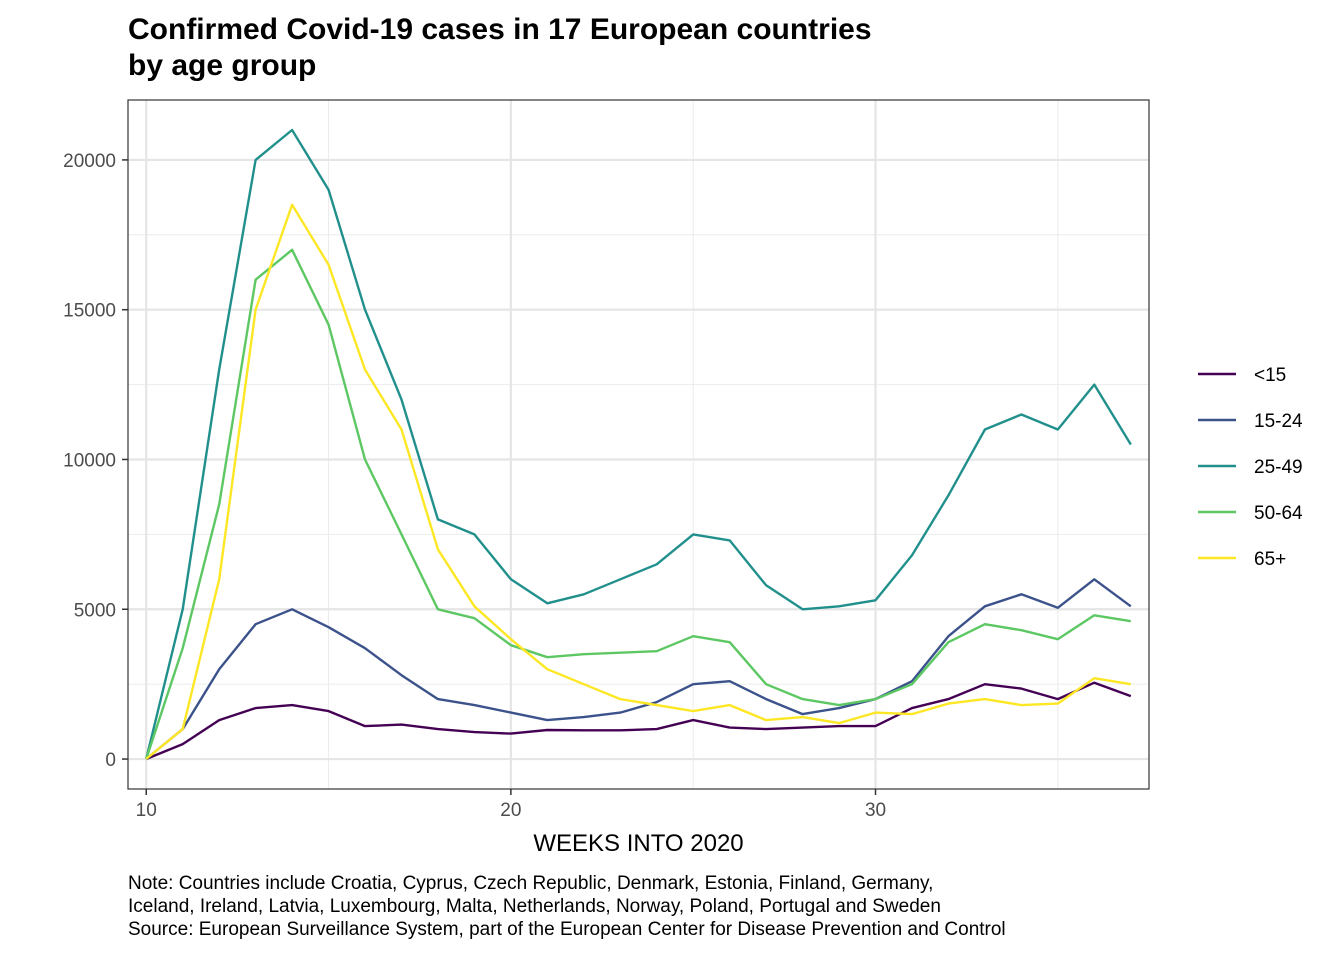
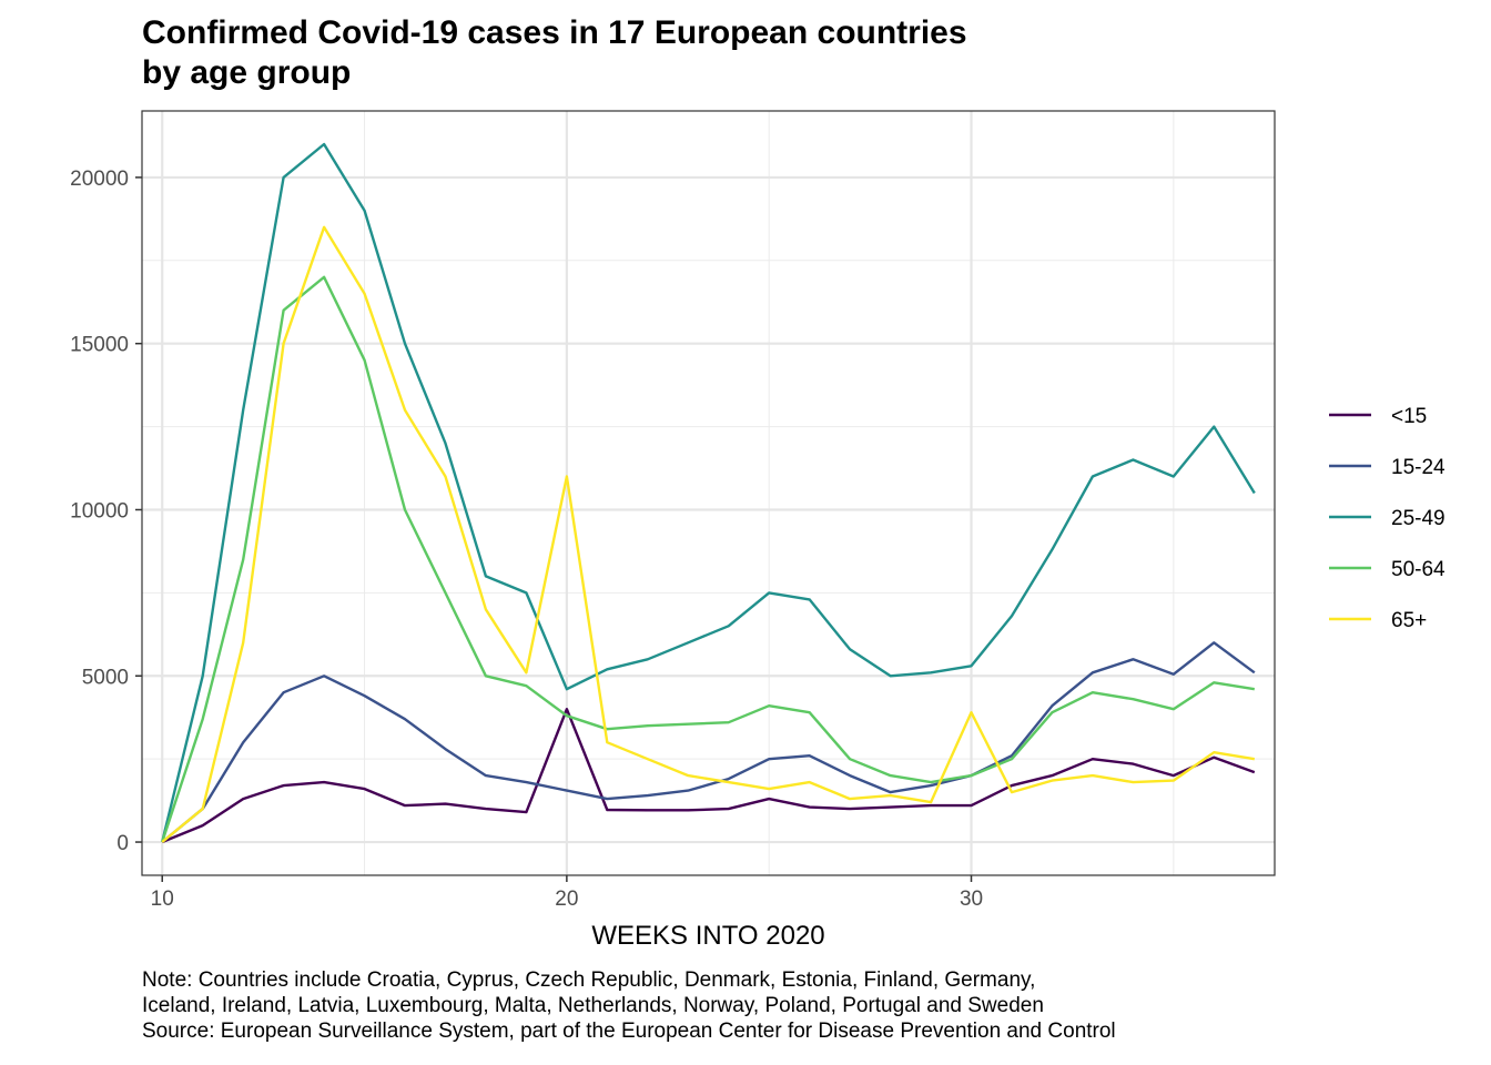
<15/20: 800 -> 4000
25-49/20: 6000 -> 4600
65+/20: 4000 -> 11000
65+/30: 1600 -> 3900
